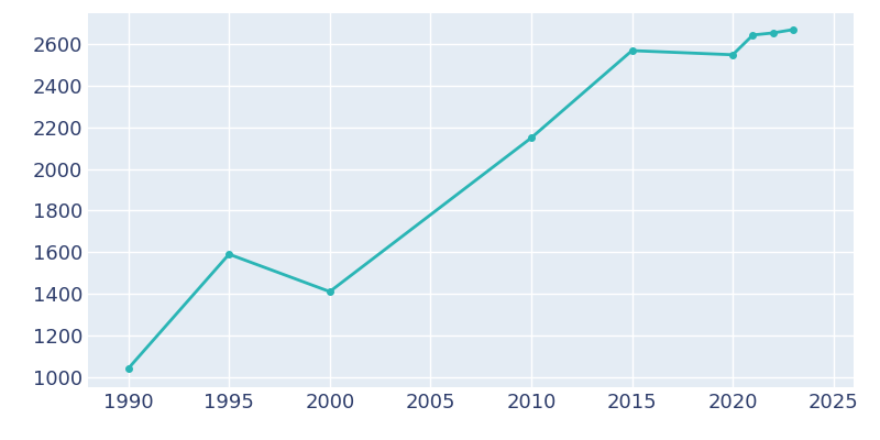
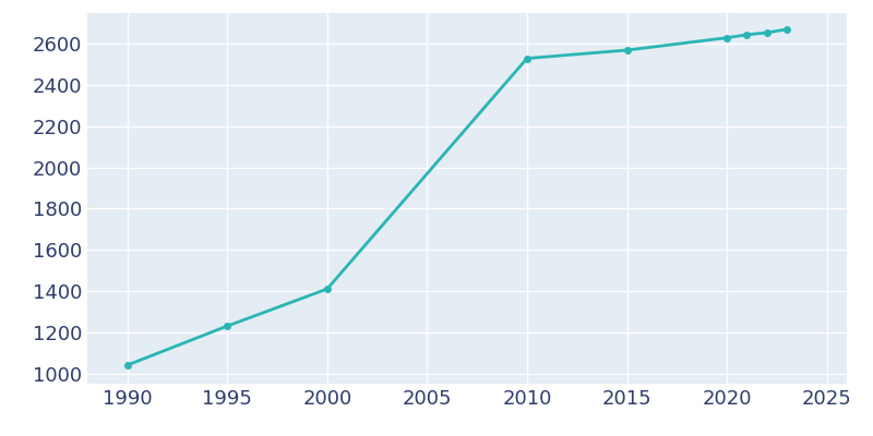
1995: 1590 -> 1230
2010: 2150 -> 2530
2020: 2550 -> 2630
